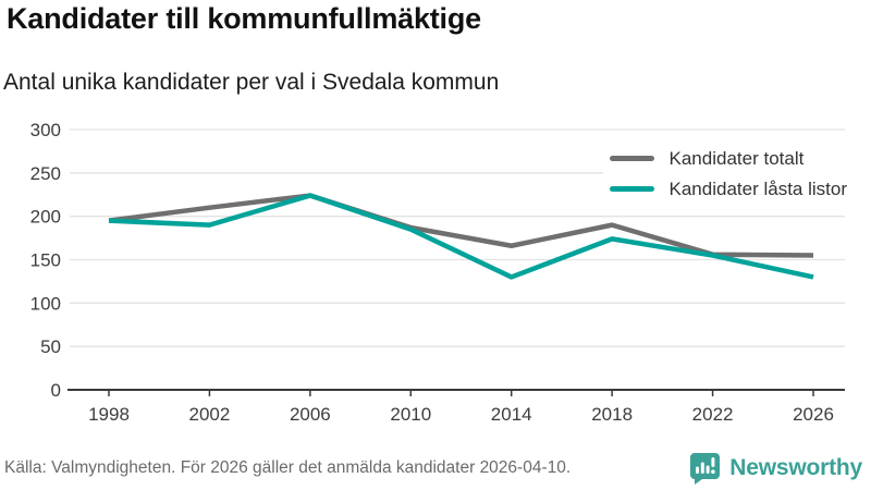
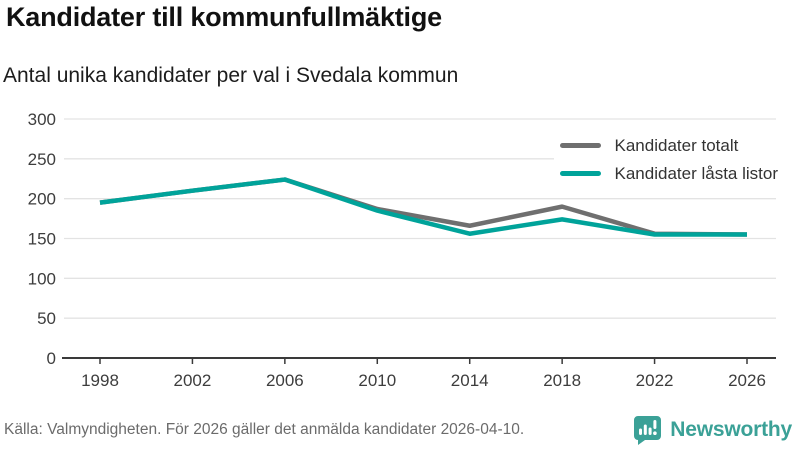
Kandidater låsta listor/2002: 190 -> 210
Kandidater låsta listor/2014: 130 -> 160
Kandidater låsta listor/2026: 130 -> 160
